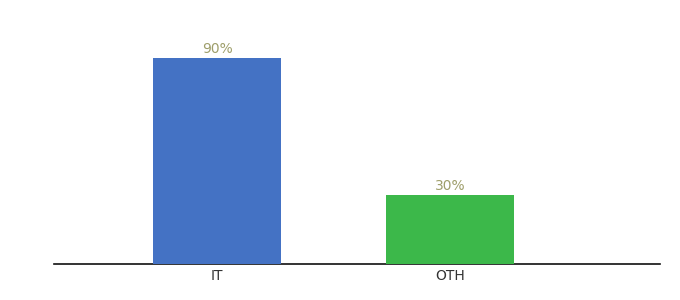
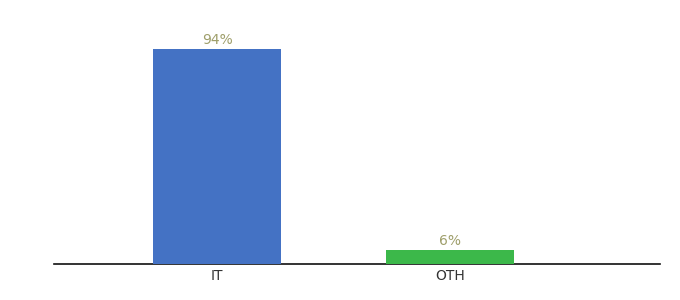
IT: 90% -> 94%
OTH: 30% -> 6%
